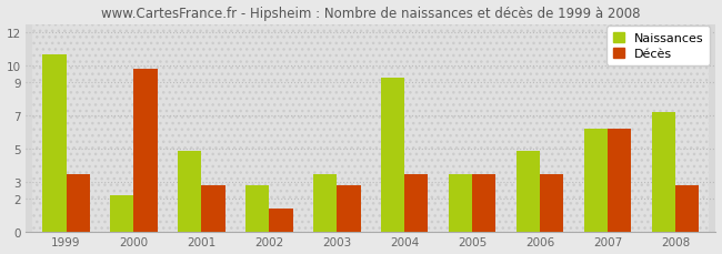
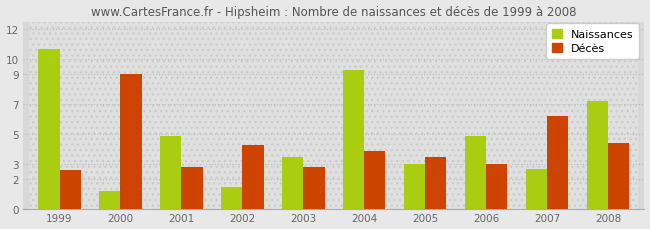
Décès/1999: 3.5 -> 2.6
Naissances/2000: 2.2 -> 1.2
Décès/2000: 9.8 -> 9.0
Naissances/2002: 2.8 -> 1.5
Décès/2002: 1.4 -> 4.3
Décès/2004: 3.5 -> 3.9
Naissances/2005: 3.5 -> 3.0
Décès/2006: 3.5 -> 3.0
Naissances/2007: 6.2 -> 2.7
Décès/2008: 2.8 -> 4.4
